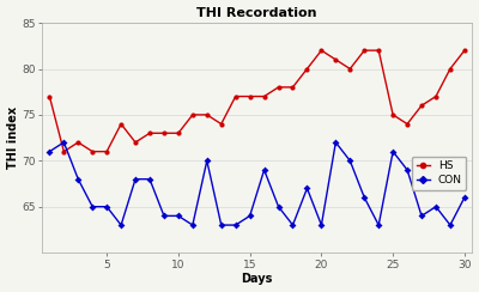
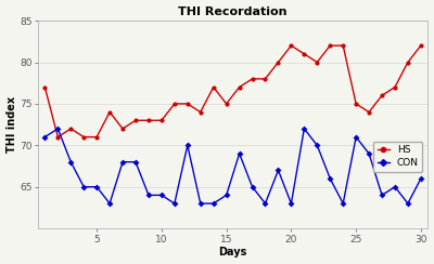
HS/15: 77 -> 75
